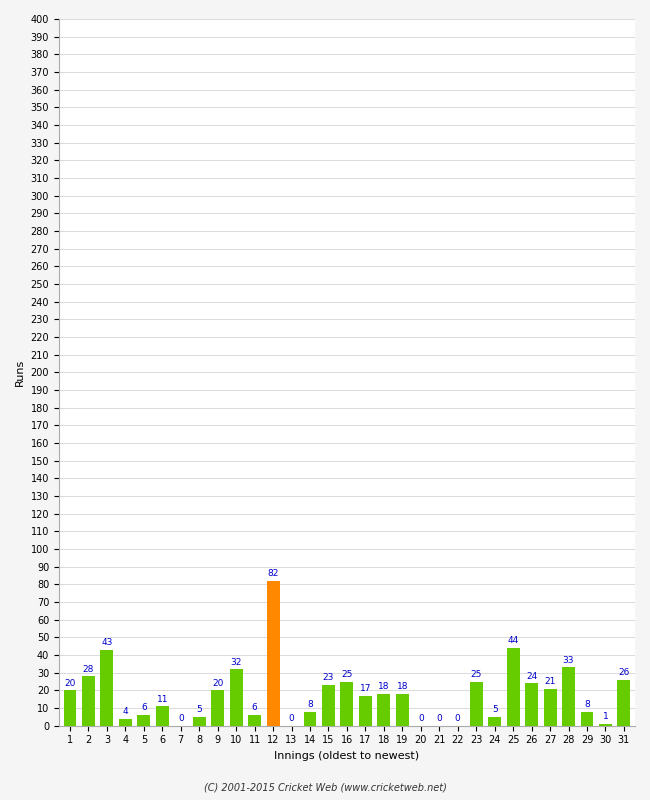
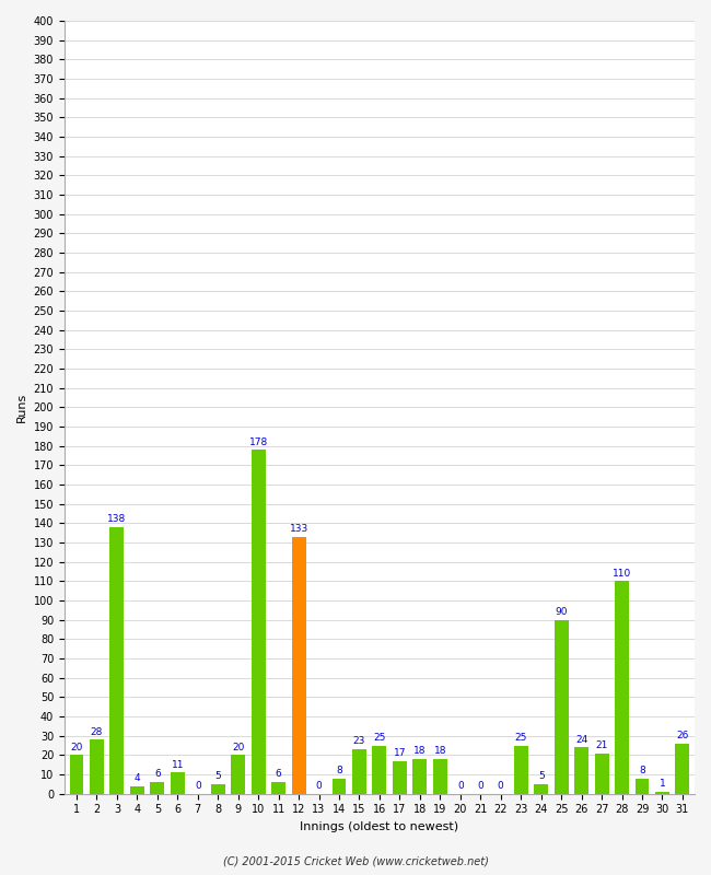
3: 43 -> 138
10: 32 -> 178
12: 82 -> 133
25: 44 -> 90
28: 33 -> 110
